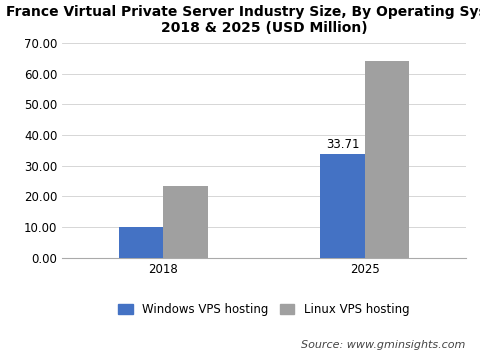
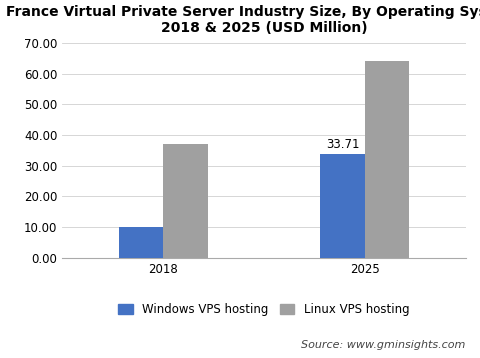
Linux VPS hosting/2018: 23.5 -> 37.0
